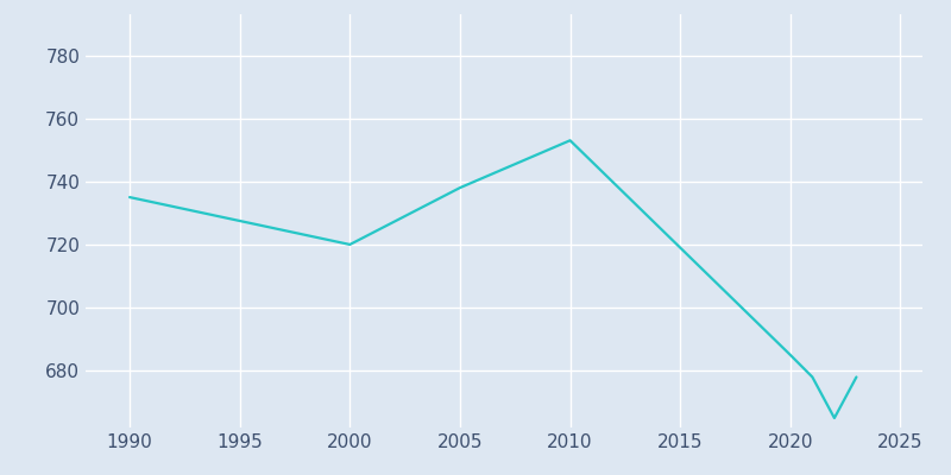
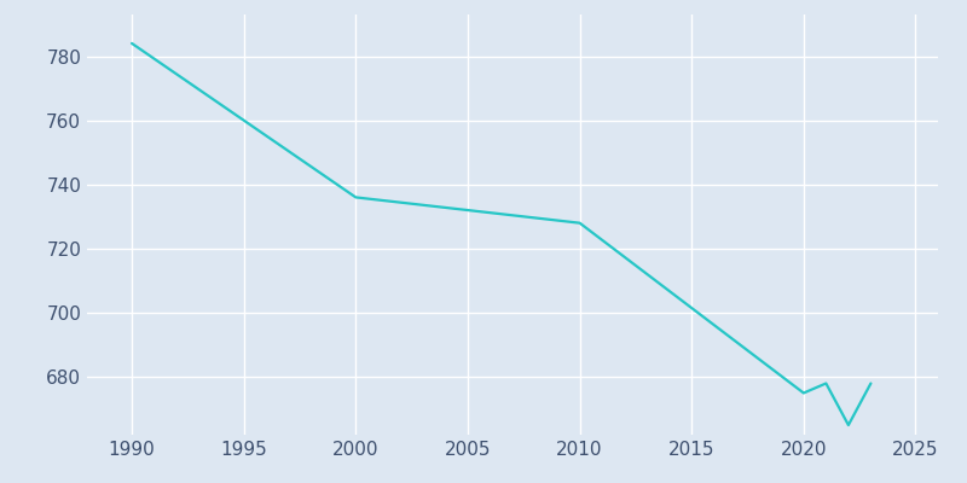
1990: 735 -> 784
2000: 720 -> 736
2005: 738 -> 732
2010: 753 -> 728
2020: 685 -> 675
